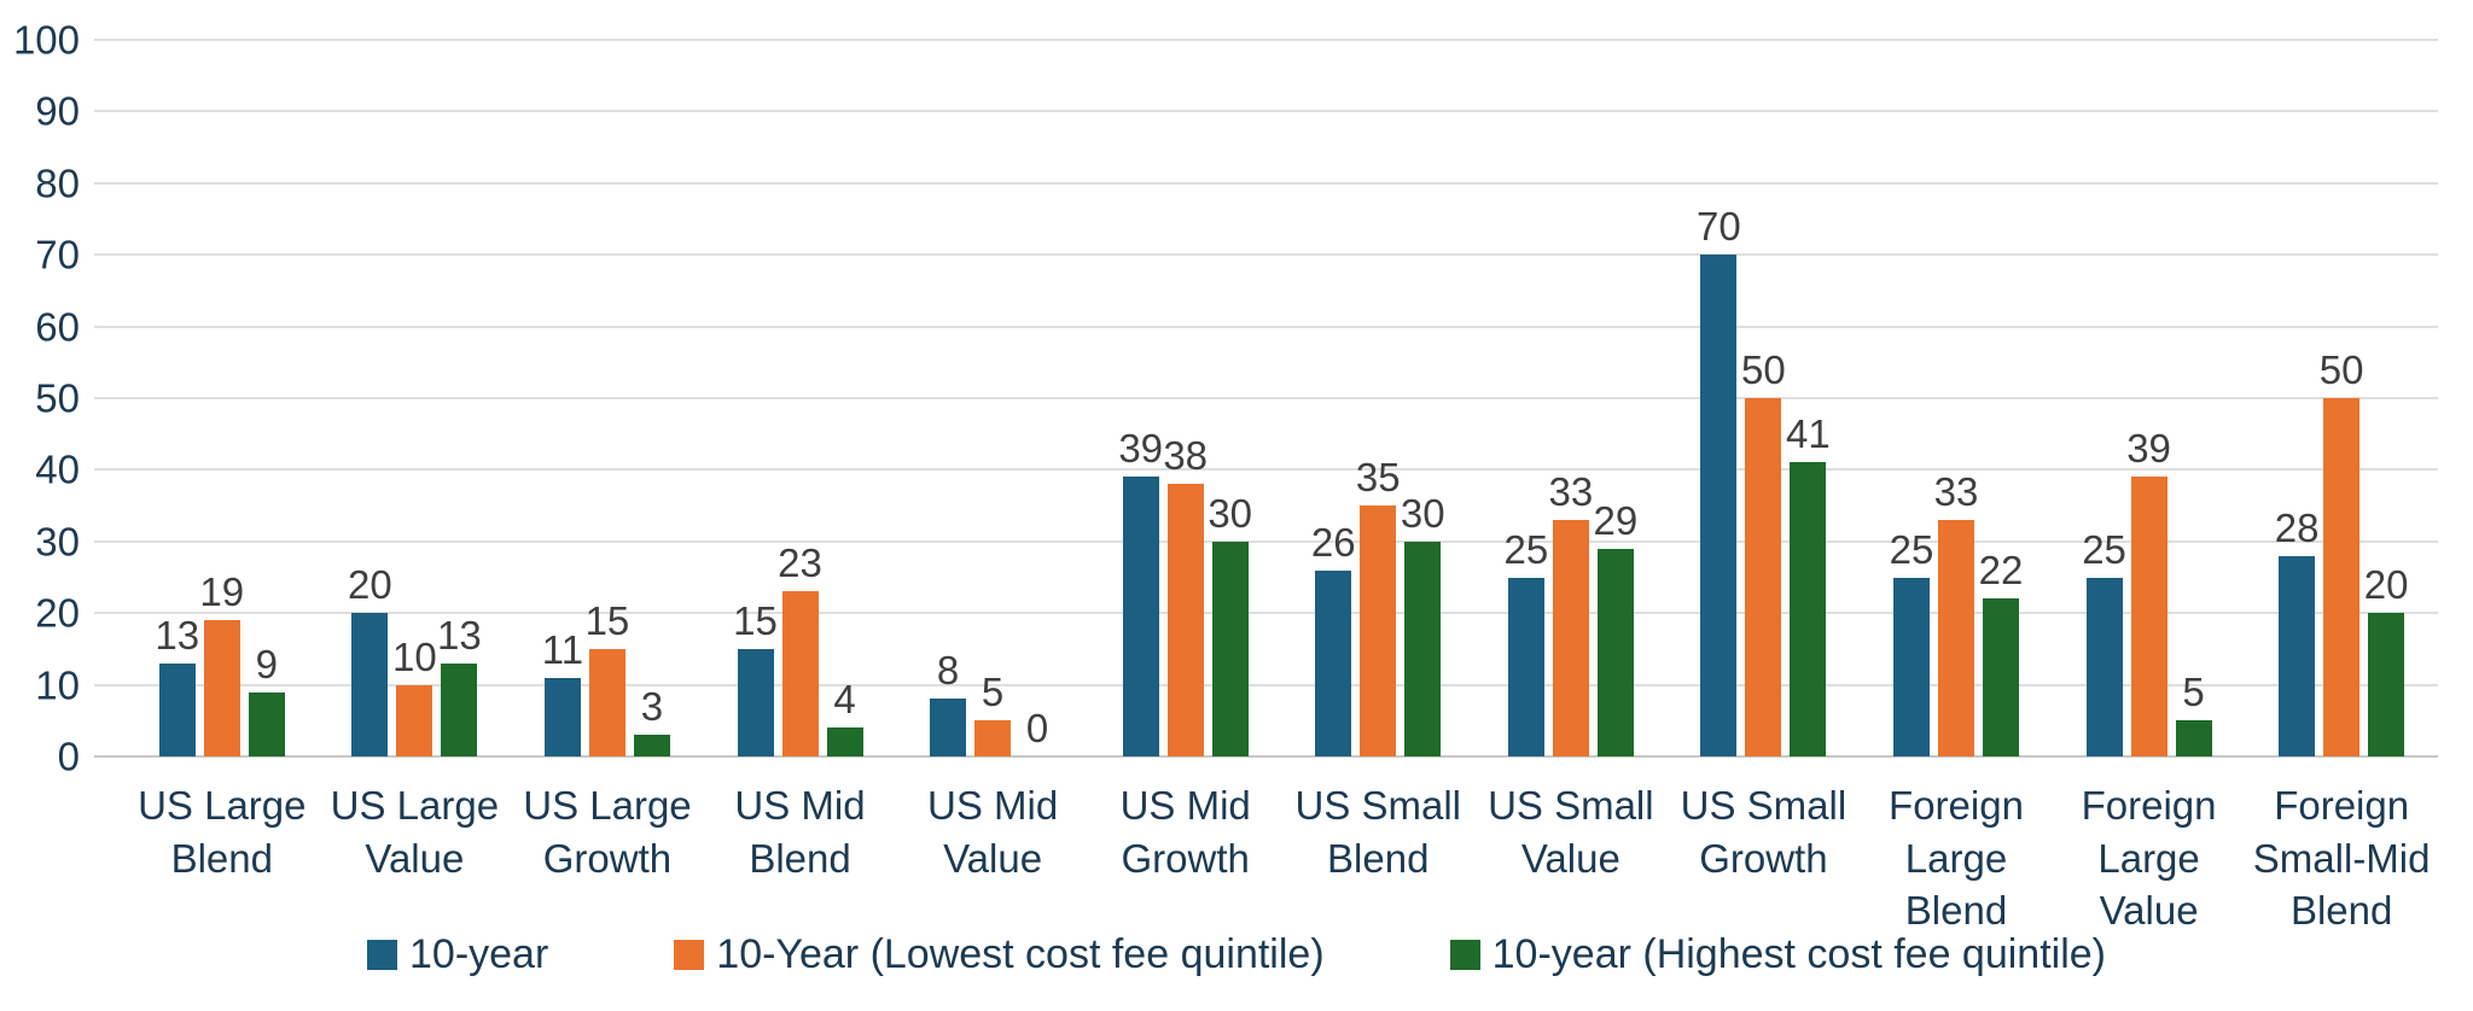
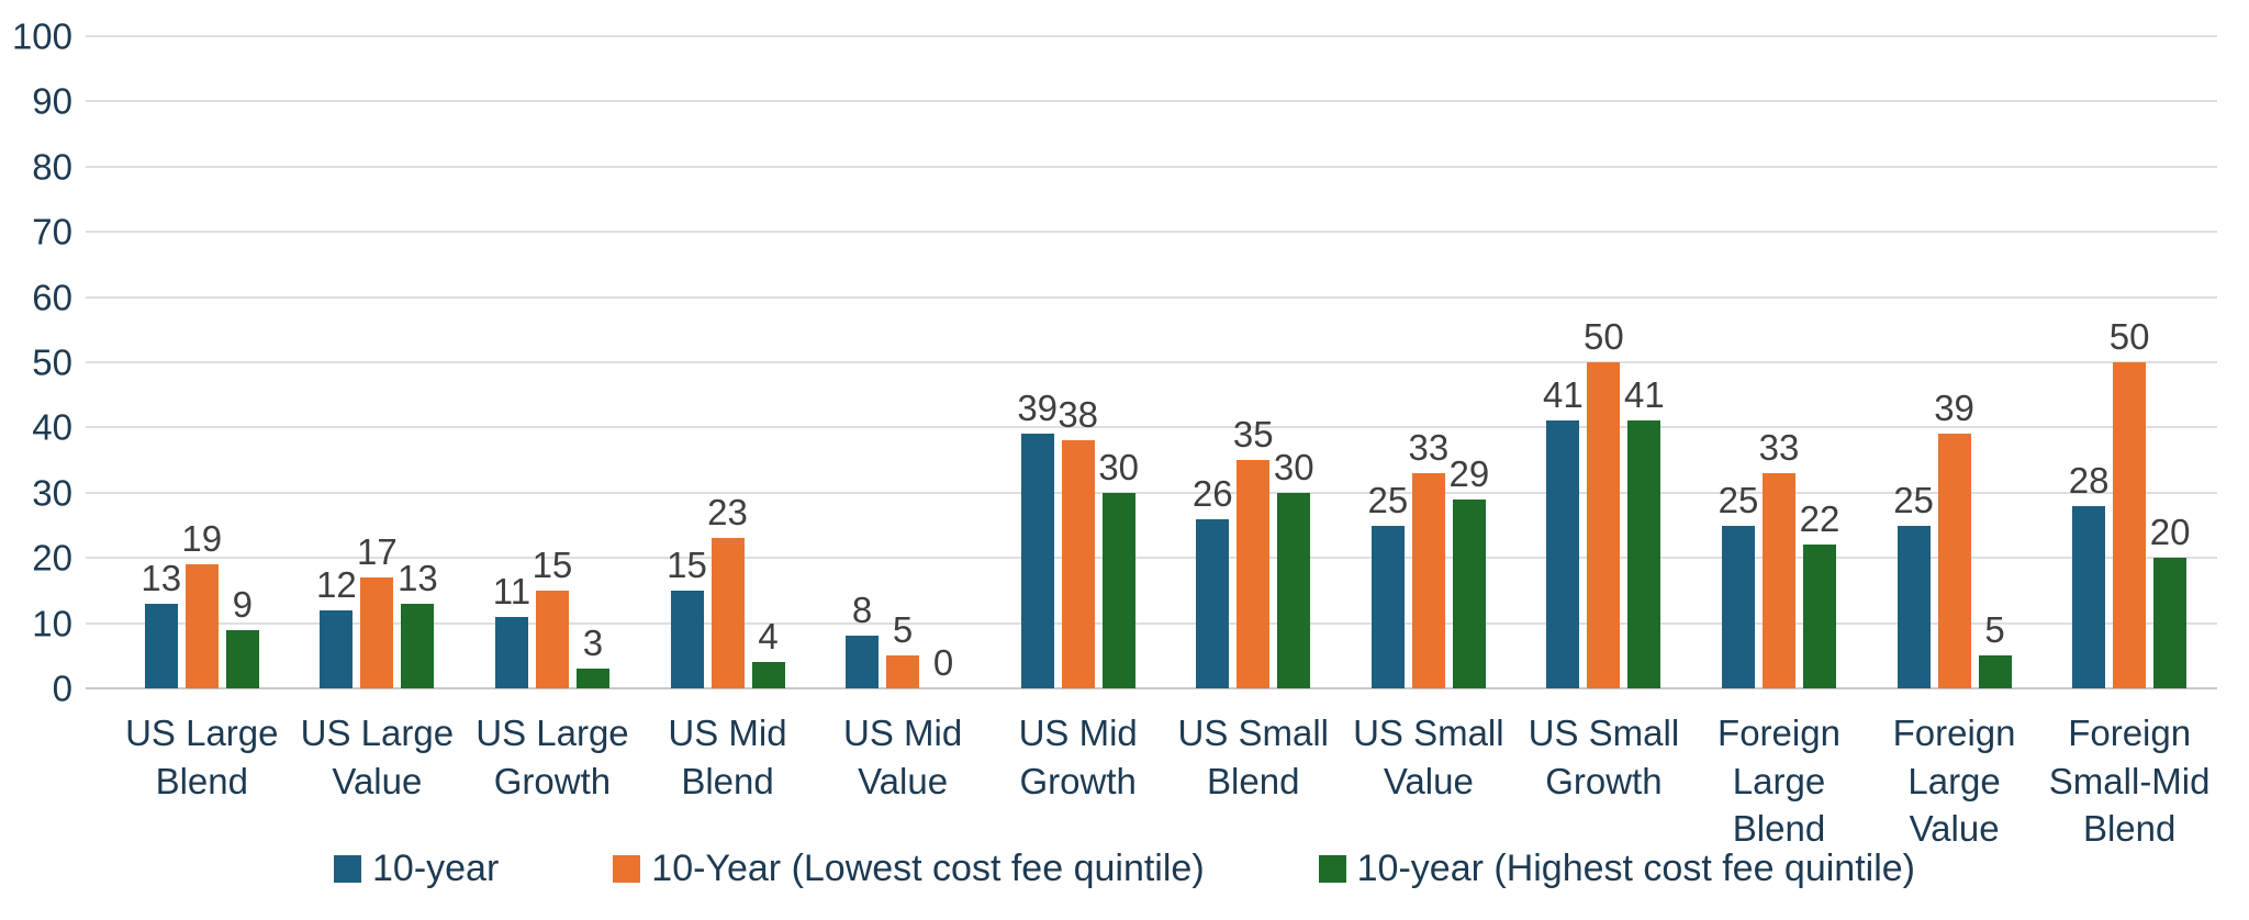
10-year/US Large Value: 20 -> 12
10-Year (Lowest cost fee quintile)/US Large Value: 10 -> 17
10-year/US Small Growth: 70 -> 41
